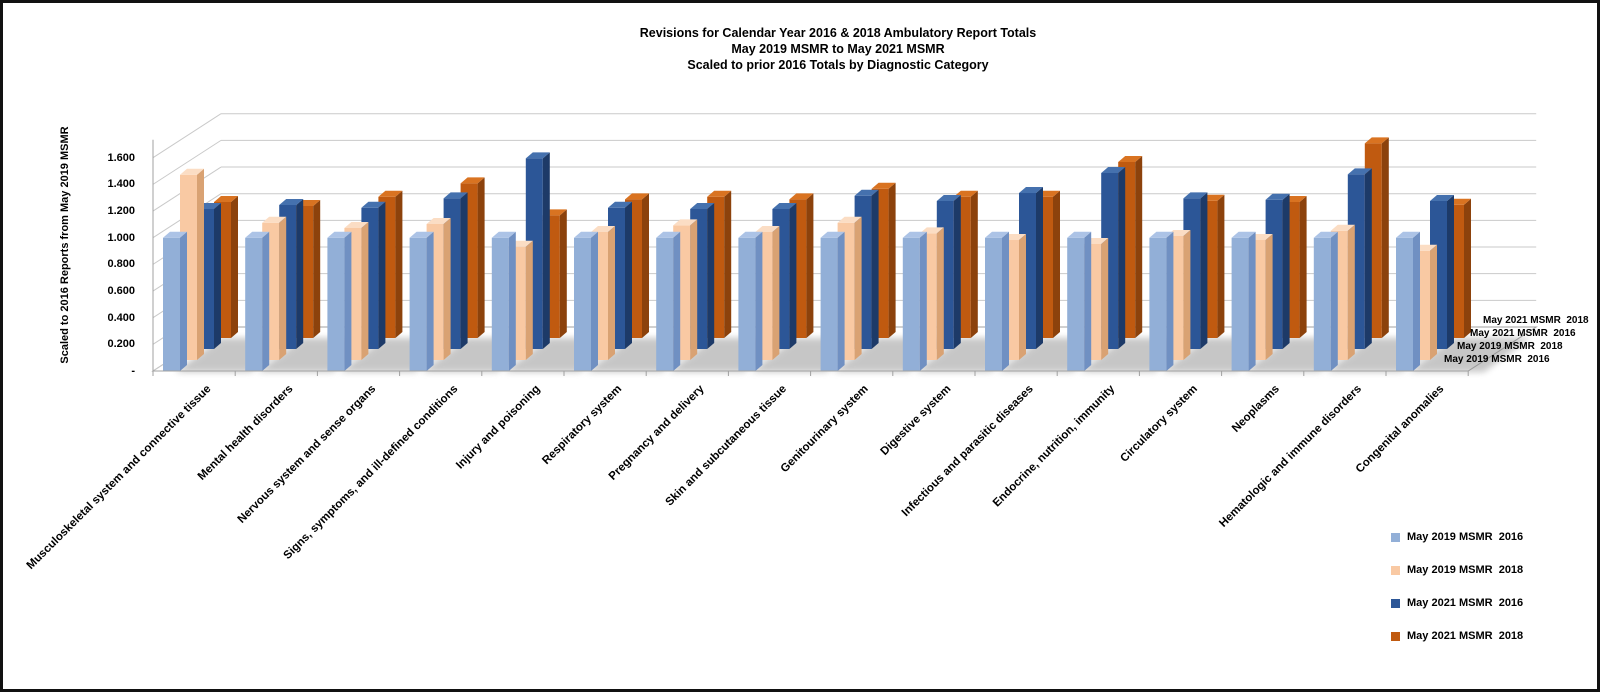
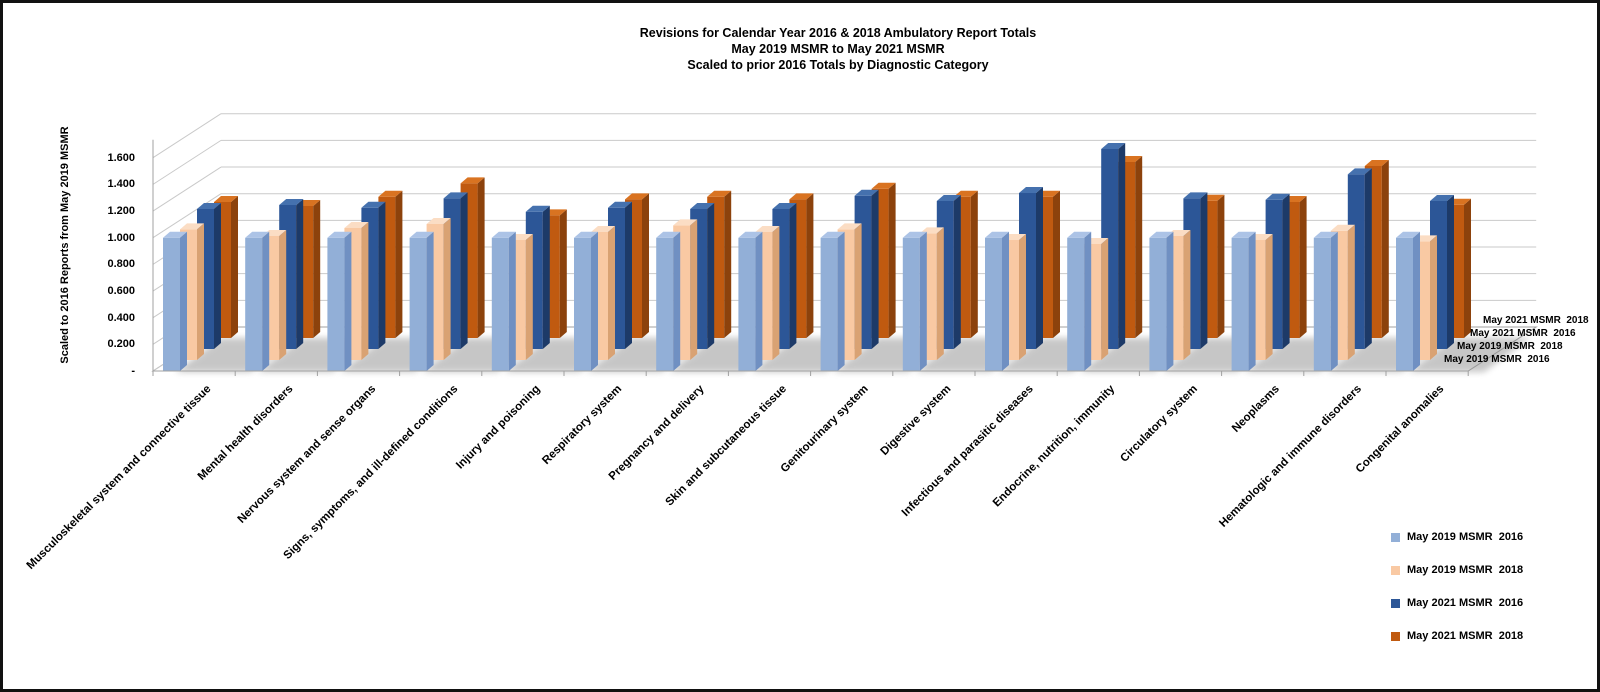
May 2019 MSMR 2018/Musculoskeletal system and connective tissue: 1.39 -> 0.98
May 2019 MSMR 2018/Mental health disorders: 1.03 -> 0.93
May 2019 MSMR 2018/Injury and poisoning: 0.85 -> 0.90
May 2021 MSMR 2016/Injury and poisoning: 1.43 -> 1.03
May 2019 MSMR 2018/Genitourinary system: 1.03 -> 0.98
May 2021 MSMR 2016/Endocrine, nutrition, immunity: 1.32 -> 1.50
May 2021 MSMR 2018/Hematologic and immune disorders: 1.46 -> 1.29
May 2019 MSMR 2018/Congenital anomalies: 0.82 -> 0.89
